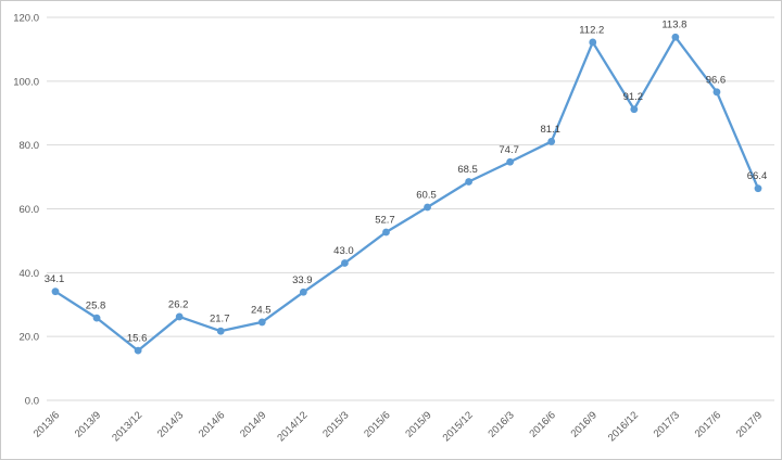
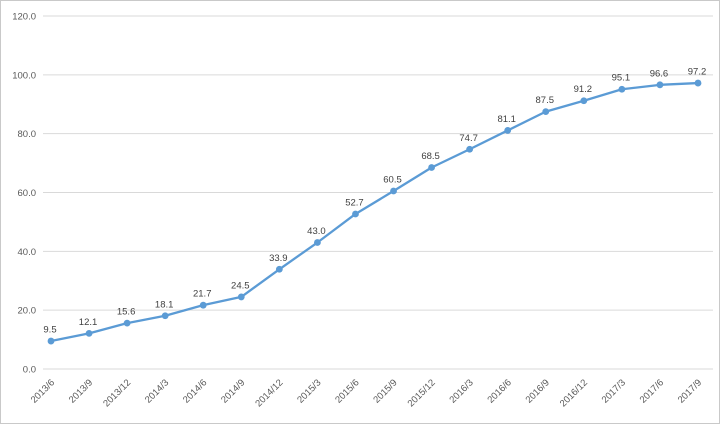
2013/6: 34.1 -> 9.5
2013/9: 25.8 -> 12.1
2014/3: 26.2 -> 18.1
2016/9: 112.2 -> 87.5
2017/3: 113.8 -> 95.1
2017/9: 66.4 -> 97.2
